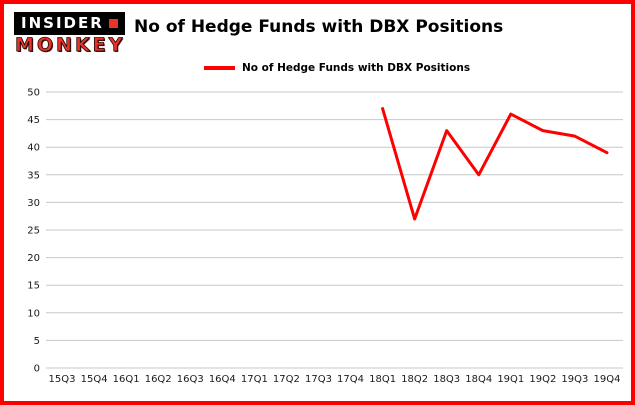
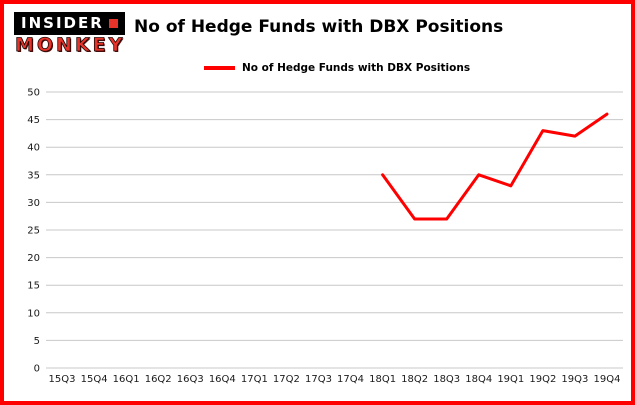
18Q1: 47 -> 35
18Q3: 43 -> 27
19Q1: 46 -> 33
19Q4: 39 -> 46
